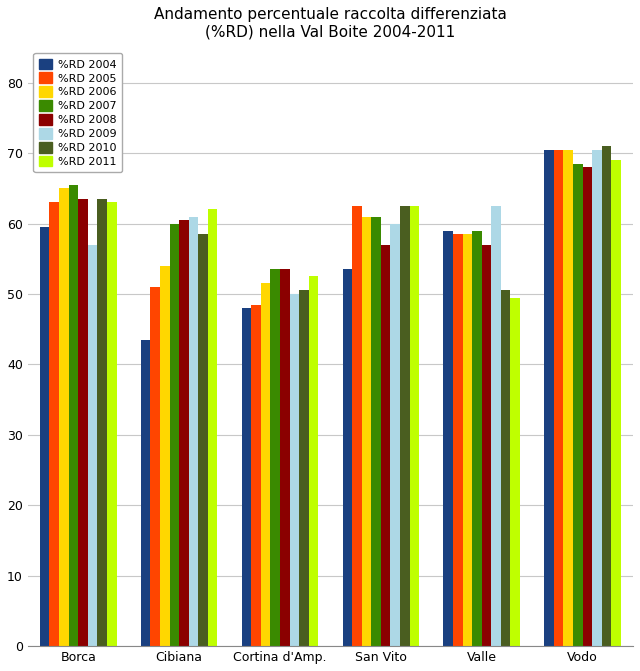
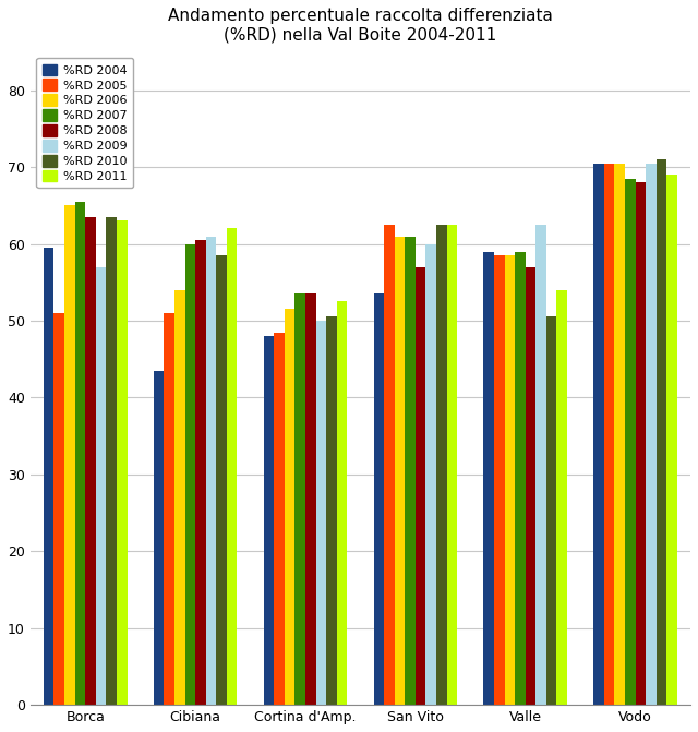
%RD 2005/Borca: 63.0 -> 51.0
%RD 2011/Valle: 49.5 -> 54.0
